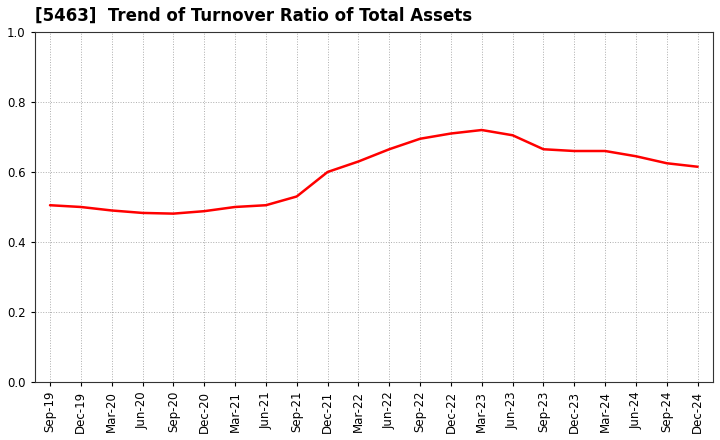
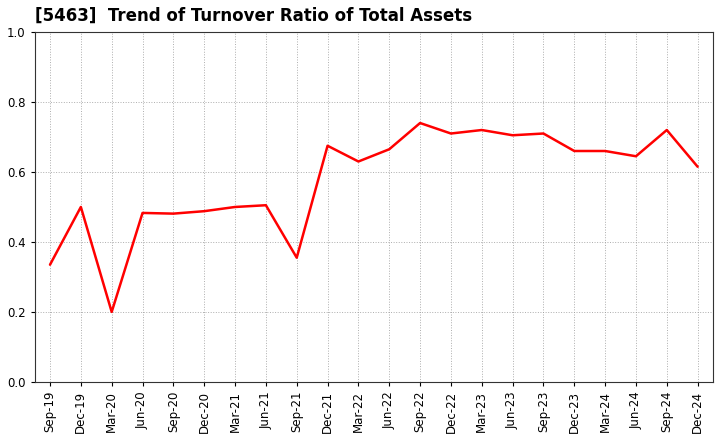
Sep-19: 0.505 -> 0.335
Mar-20: 0.490 -> 0.200
Sep-21: 0.530 -> 0.355
Dec-21: 0.600 -> 0.675
Sep-22: 0.695 -> 0.740
Sep-23: 0.665 -> 0.710
Sep-24: 0.625 -> 0.720
